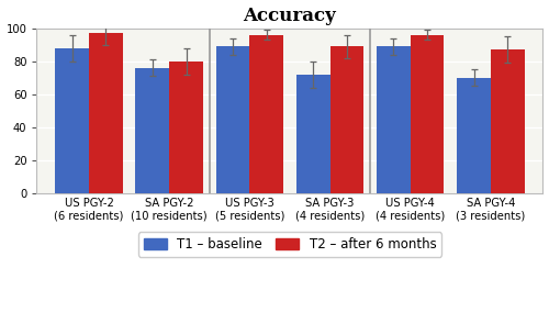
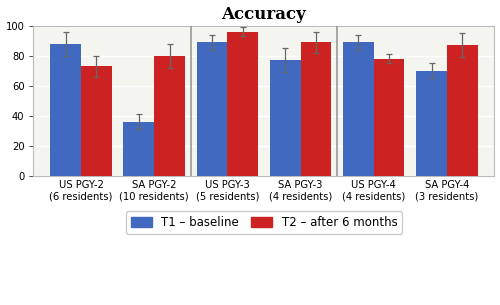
T2 – after 6 months/US PGY-2 (6 residents): 97 -> 73
T1 – baseline/SA PGY-2 (10 residents): 76 -> 36
T1 – baseline/SA PGY-3 (4 residents): 72 -> 77
T2 – after 6 months/US PGY-4 (4 residents): 96 -> 78
